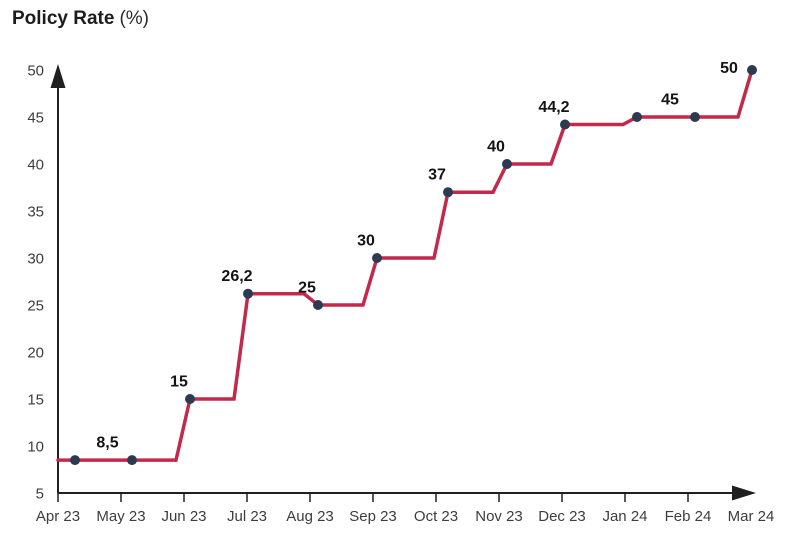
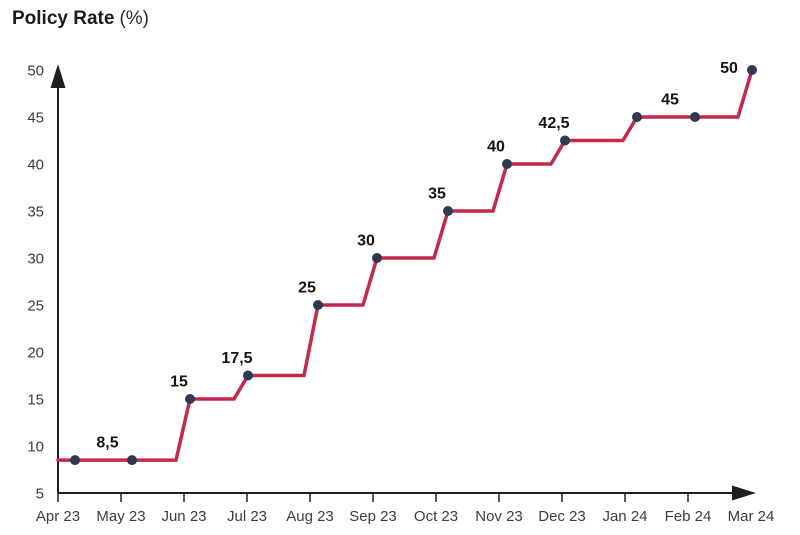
Jul 23: 26,2 -> 17,5
Oct 23: 37 -> 35
Dec 23: 44,2 -> 42,5
